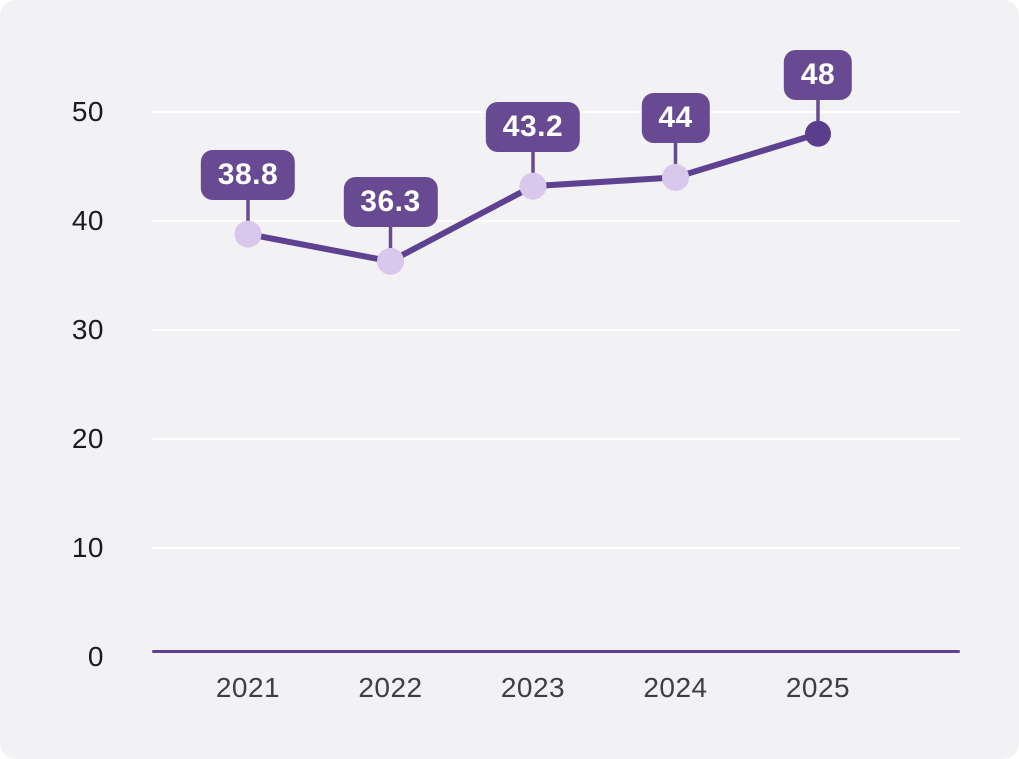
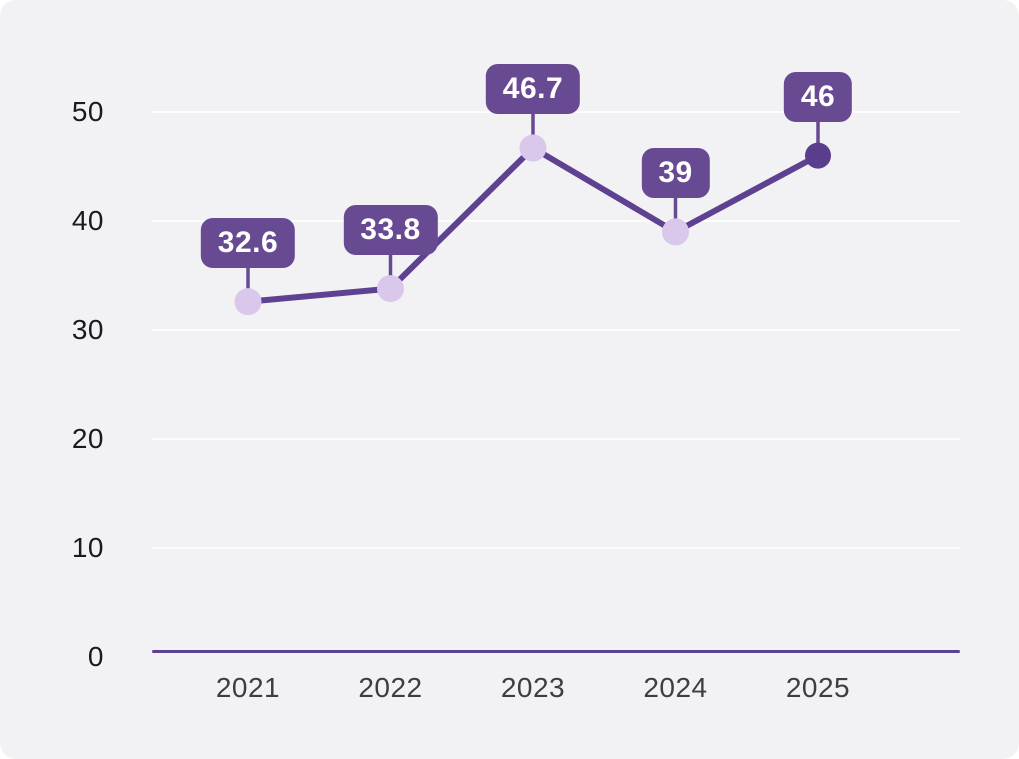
2021: 38.8 -> 32.6
2022: 36.3 -> 33.8
2023: 43.2 -> 46.7
2024: 44 -> 39
2025: 48 -> 46
